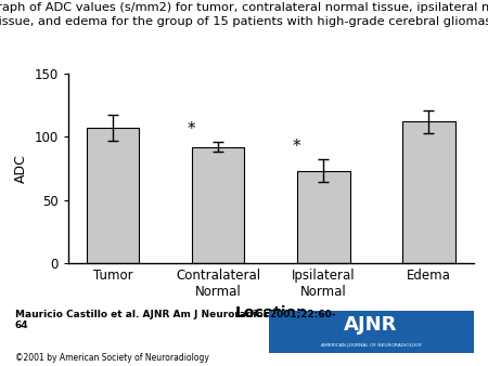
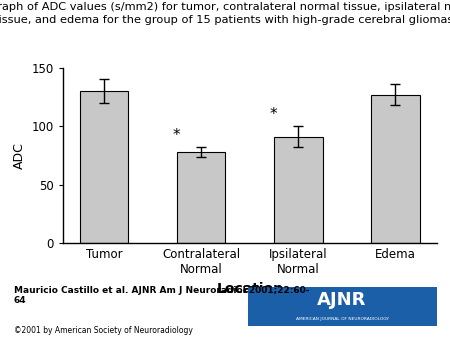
Tumor: 107 -> 130
Contralateral Normal: 92 -> 78
Ipsilateral Normal: 73 -> 91
Edema: 112 -> 127
